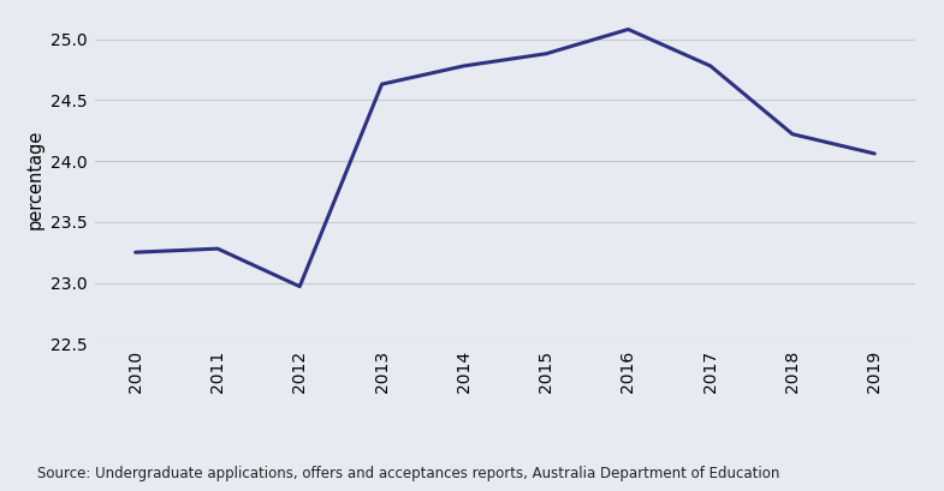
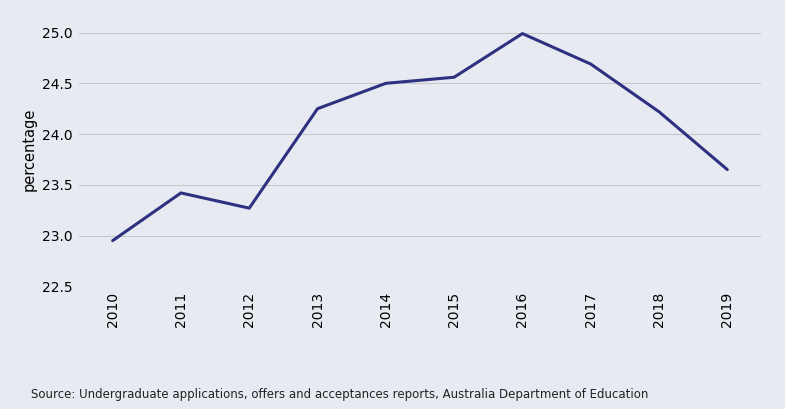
2010: 23.25 -> 22.95
2011: 23.28 -> 23.42
2012: 22.97 -> 23.27
2013: 24.63 -> 24.25
2014: 24.78 -> 24.50
2015: 24.88 -> 24.56
2016: 25.08 -> 24.99
2017: 24.78 -> 24.69
2019: 24.06 -> 23.65
